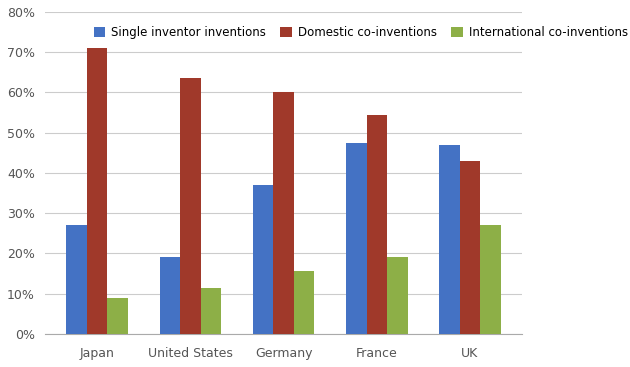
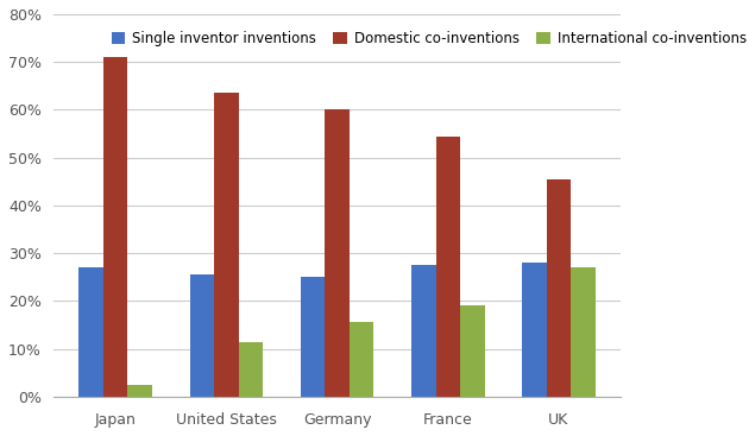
International co-inventions/Japan: 9.0% -> 2.5%
Single inventor inventions/United States: 19.0% -> 25.5%
Single inventor inventions/Germany: 37.0% -> 25.0%
Single inventor inventions/France: 47.5% -> 27.5%
Single inventor inventions/UK: 47.0% -> 28.0%
Domestic co-inventions/UK: 43.0% -> 45.5%
